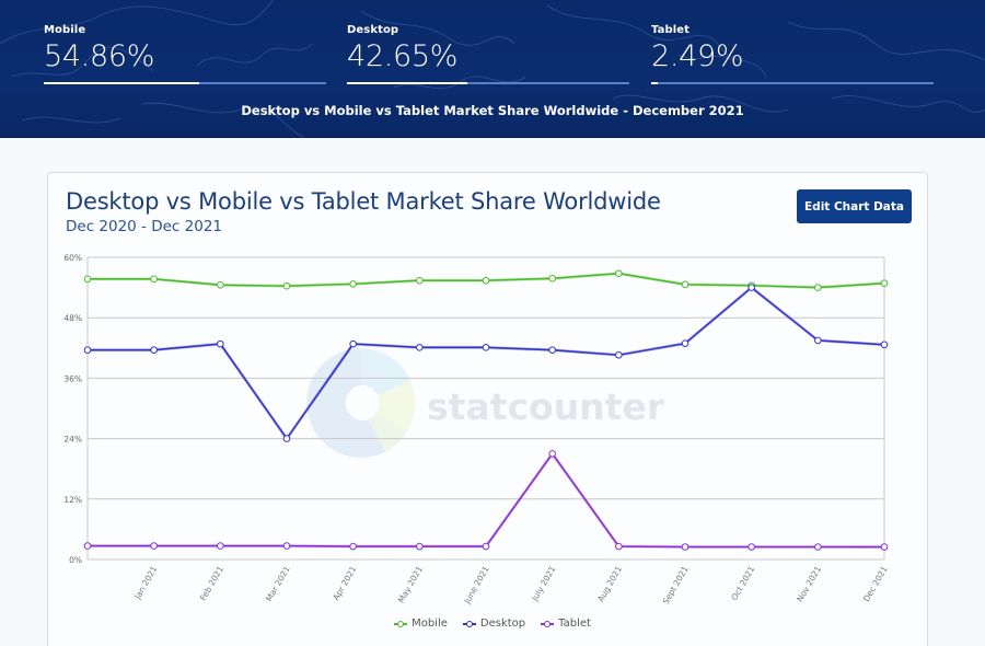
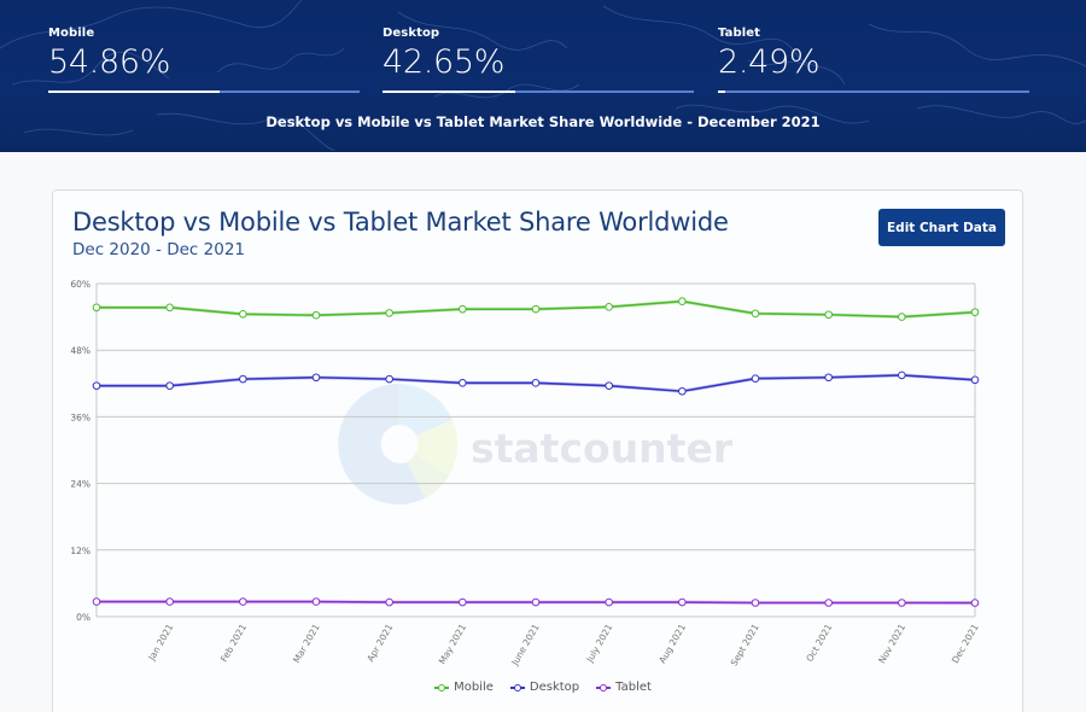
Desktop/Mar 2021: 24% -> 43%
Tablet/July 2021: 21% -> 3%
Desktop/Oct 2021: 54% -> 43%
